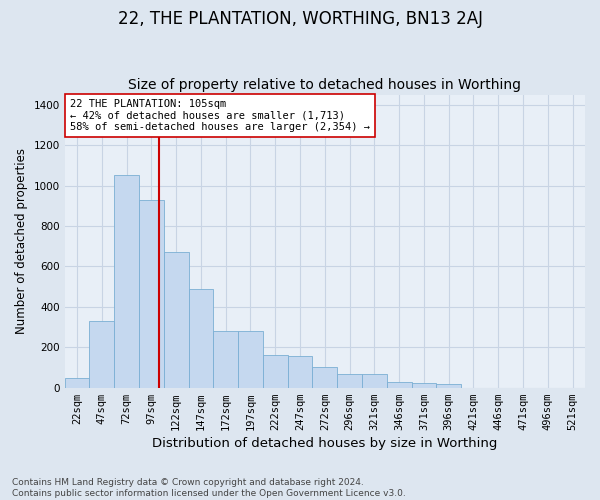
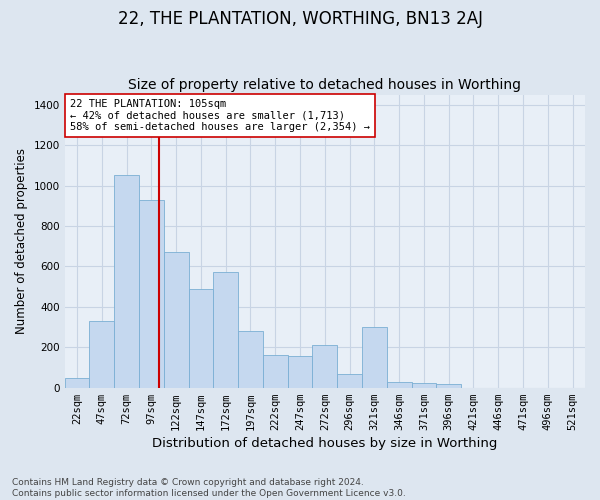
172sqm: 280 -> 570
272sqm: 100 -> 210
321sqm: 70 -> 300
